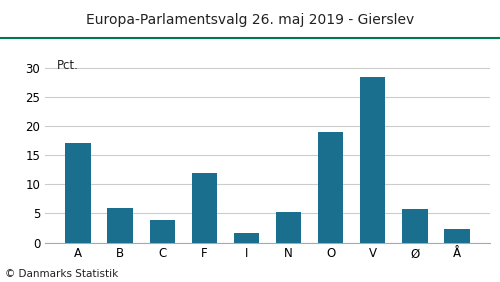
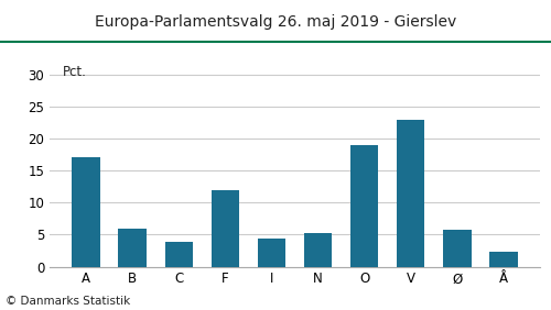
I: 1.6 -> 4.4
V: 28.5 -> 23.0
